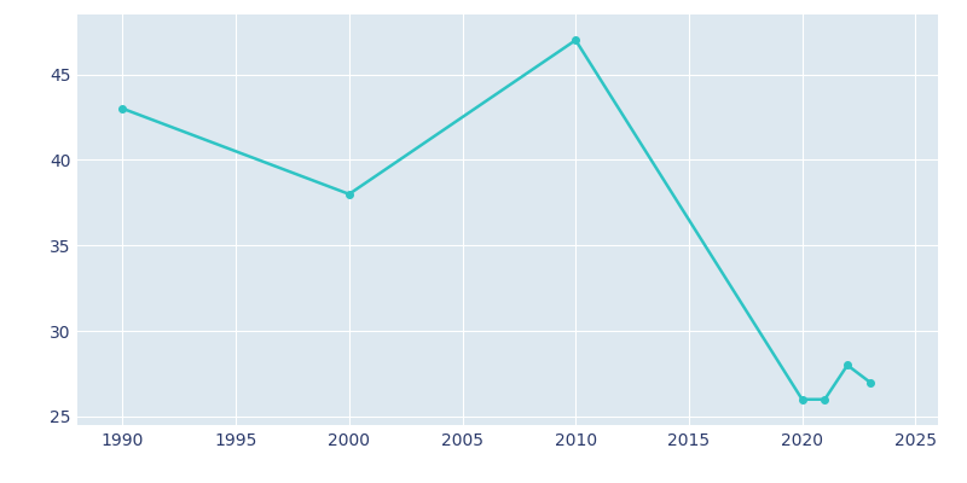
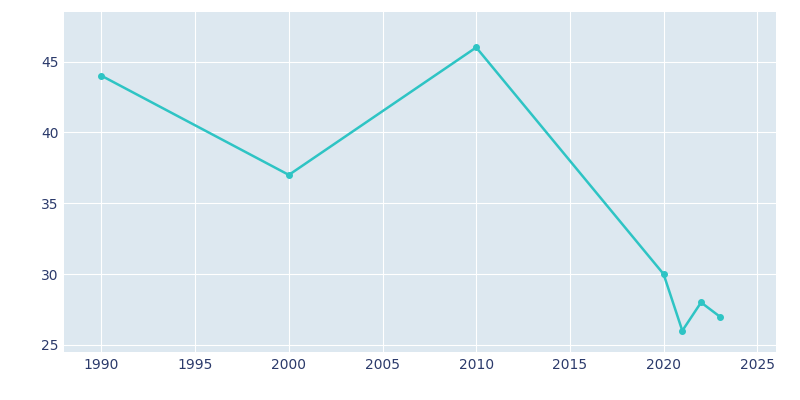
1990: 43 -> 44
2000: 38 -> 37
2010: 47 -> 46
2020: 26 -> 30
